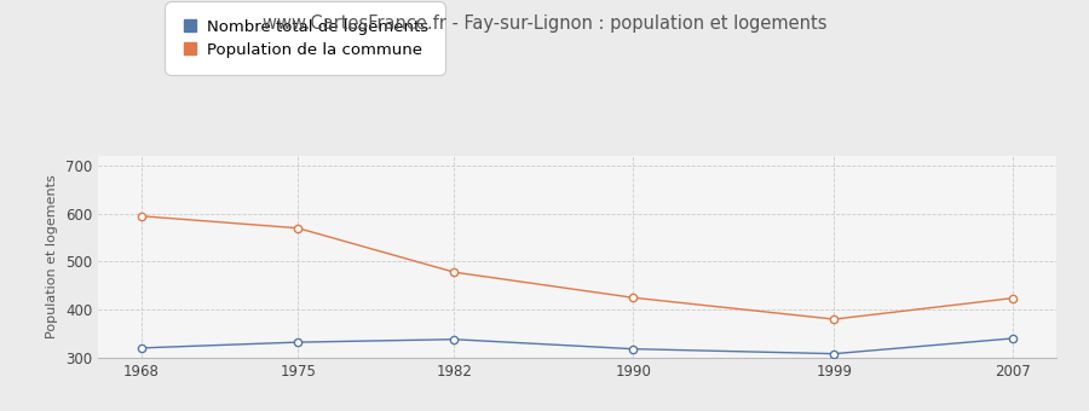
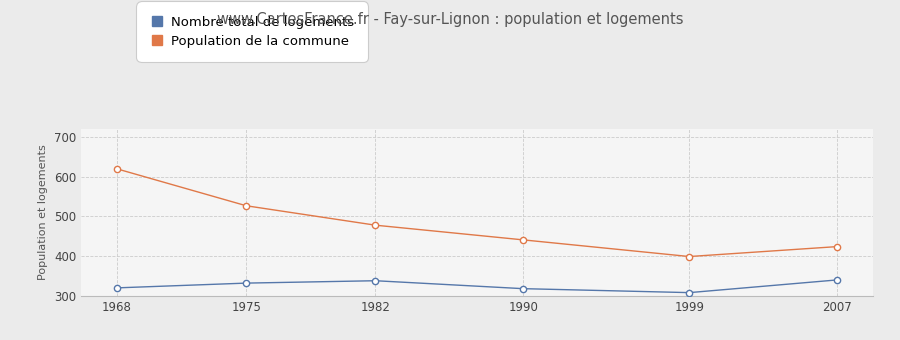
Population de la commune/1968: 595 -> 620
Population de la commune/1975: 570 -> 527
Population de la commune/1990: 425 -> 441
Population de la commune/1999: 380 -> 399
